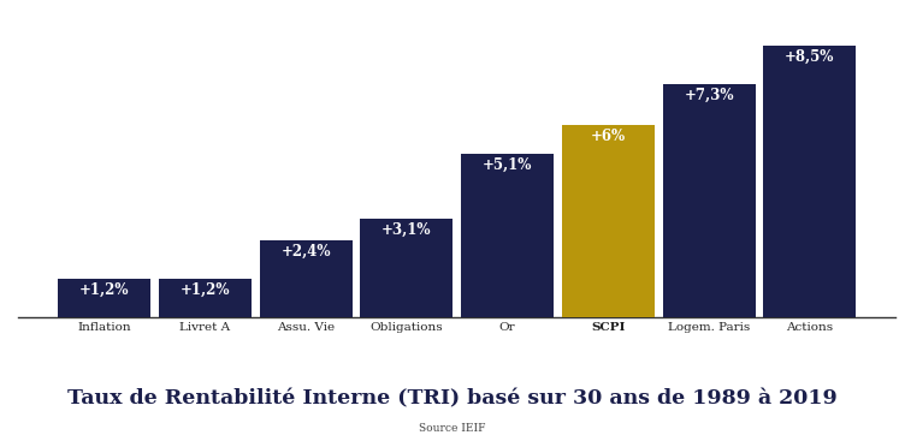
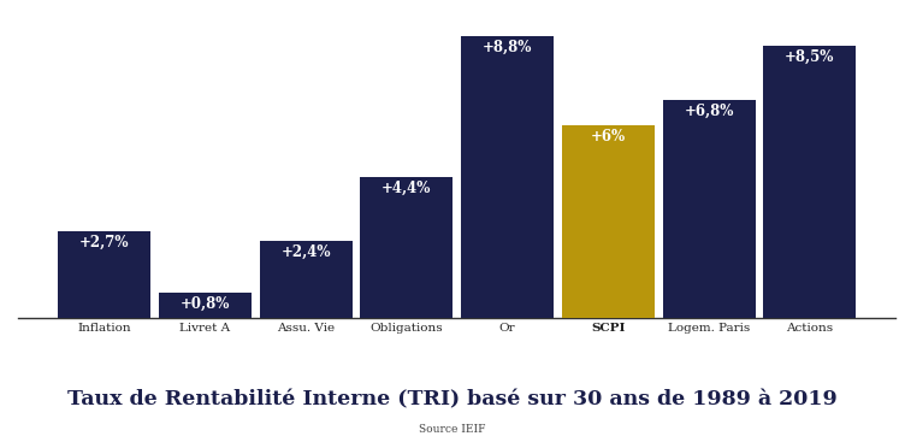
Inflation: +1,2% -> +2,7%
Livret A: +1,2% -> +0,8%
Obligations: +3,1% -> +4,4%
Or: +5,1% -> +8,8%
Logem. Paris: +7,3% -> +6,8%
